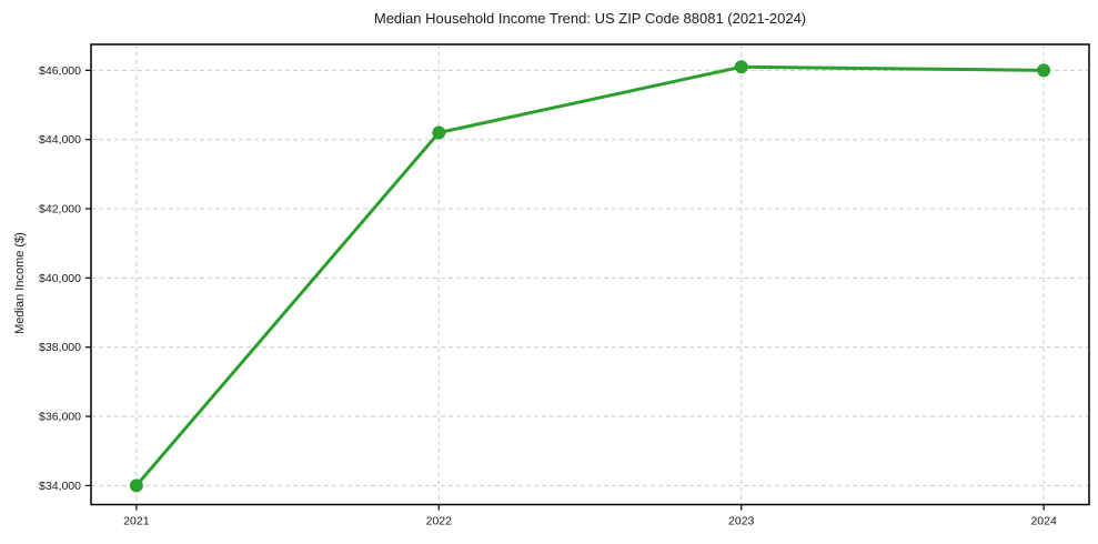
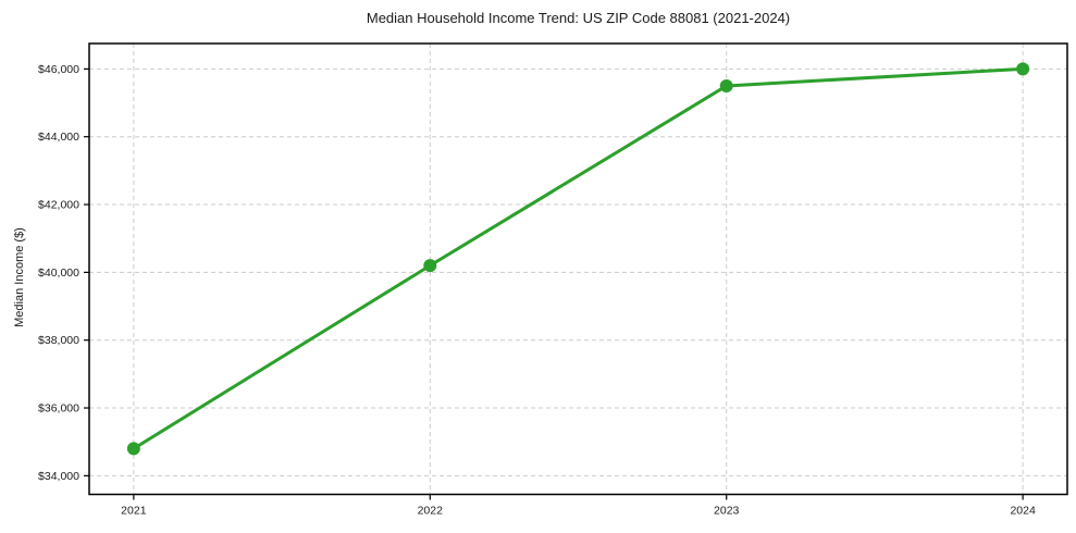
2021: $34000 -> $34800
2022: $44200 -> $40200
2023: $46100 -> $45500
